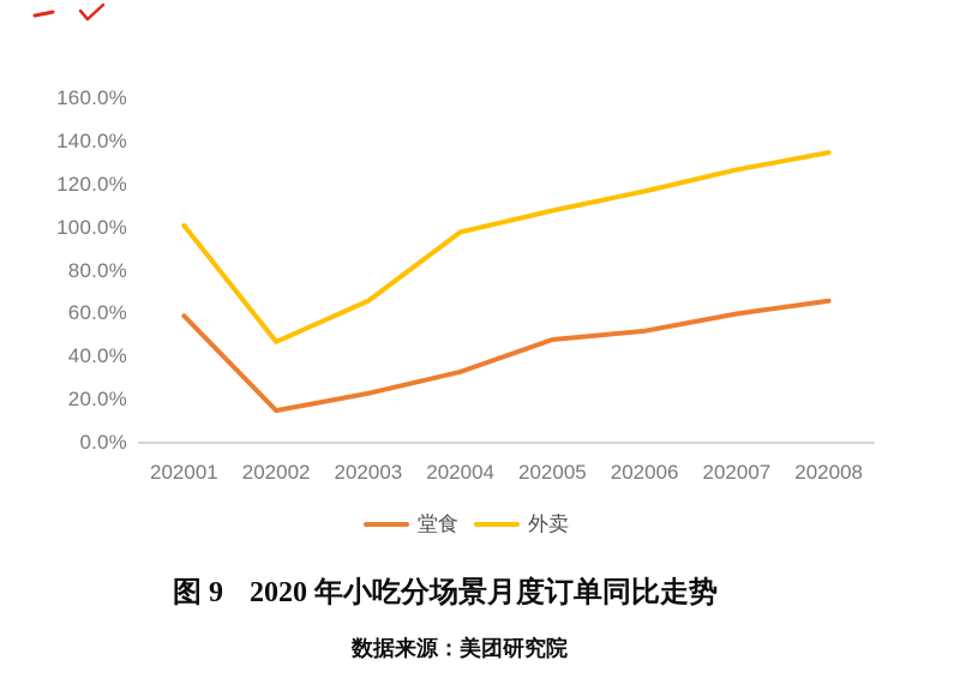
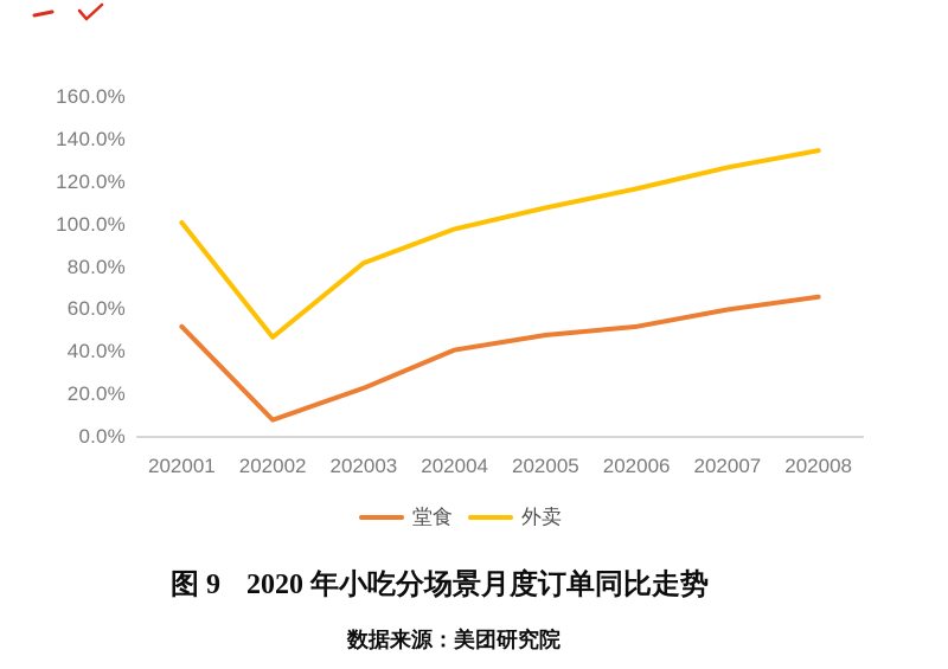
堂食/202001: 59% -> 52%
堂食/202002: 15% -> 8%
外卖/202003: 66% -> 82%
堂食/202004: 33% -> 41%
